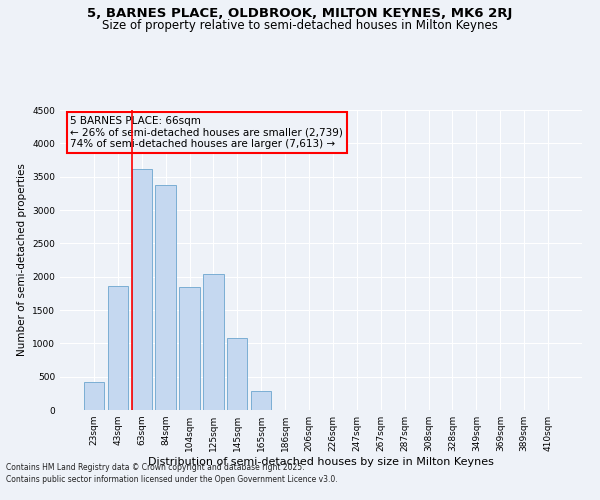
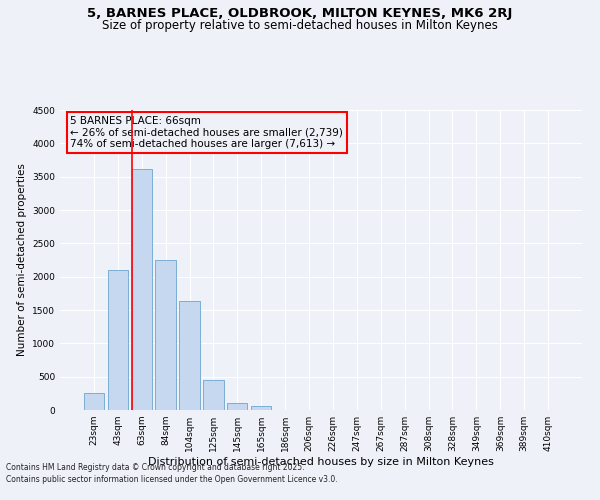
23sqm: 420 -> 250
43sqm: 1860 -> 2100
84sqm: 3380 -> 2250
104sqm: 1840 -> 1640
125sqm: 2040 -> 450
145sqm: 1080 -> 100
165sqm: 280 -> 60
